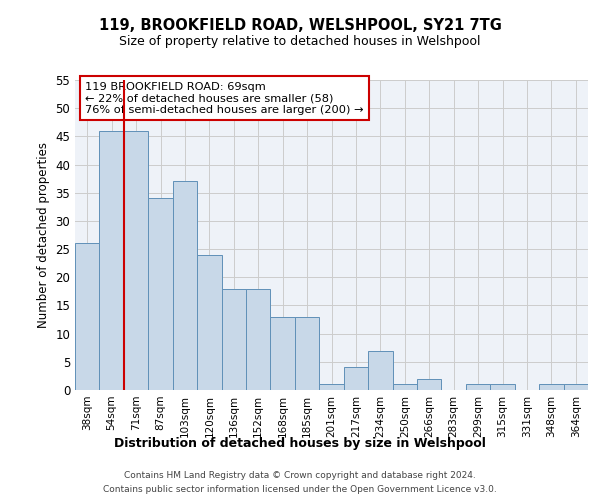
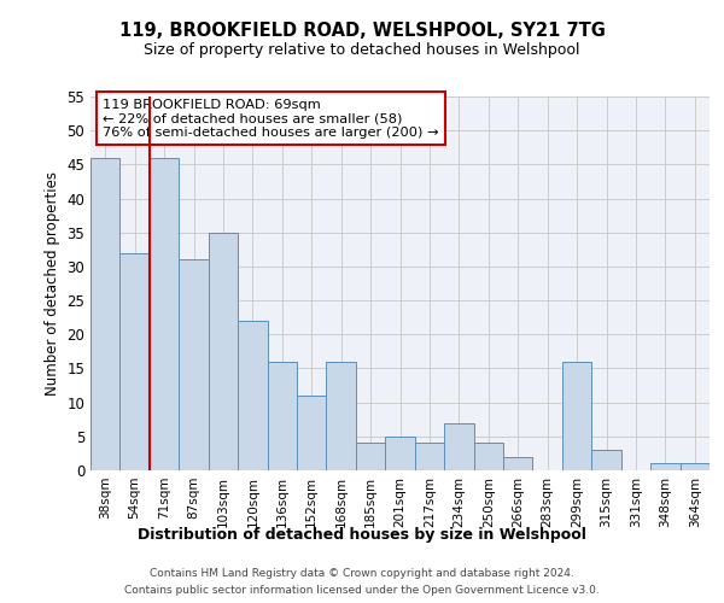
38sqm: 26 -> 46
54sqm: 46 -> 32
87sqm: 34 -> 31
103sqm: 37 -> 35
120sqm: 24 -> 22
136sqm: 18 -> 16
152sqm: 18 -> 11
168sqm: 13 -> 16
185sqm: 13 -> 4
201sqm: 1 -> 5
250sqm: 1 -> 4
299sqm: 1 -> 16
315sqm: 1 -> 3
